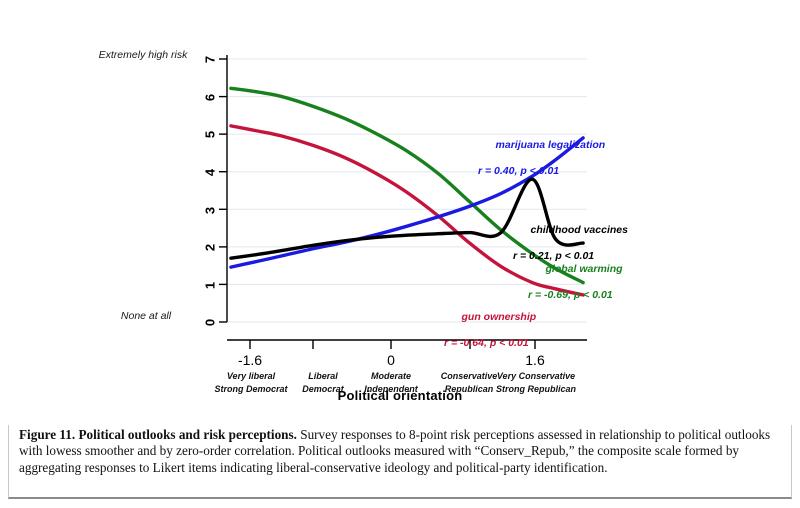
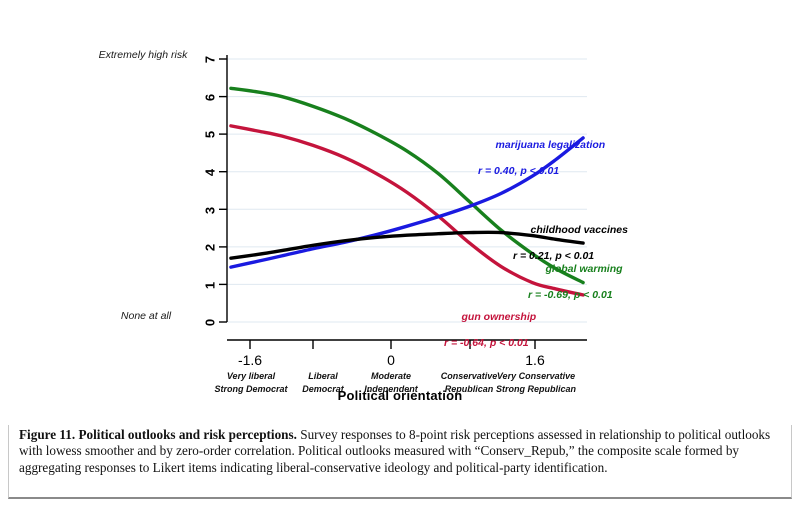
childhood vaccines/1.6: 3.8 -> 2.3
